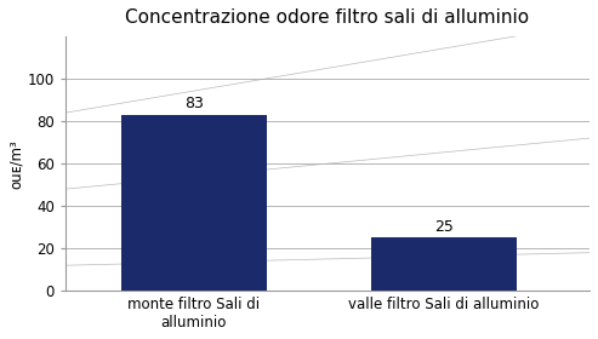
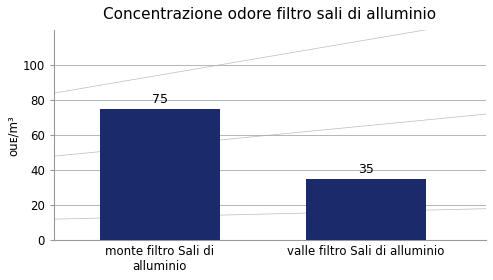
monte filtro Sali di alluminio: 83 -> 75
valle filtro Sali di alluminio: 25 -> 35
